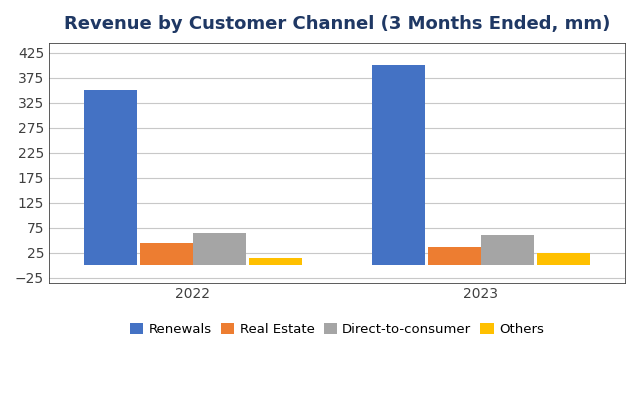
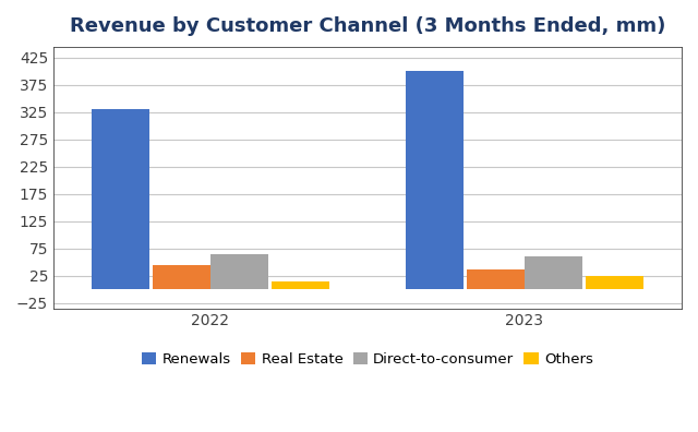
Renewals/2022: 350 -> 330
